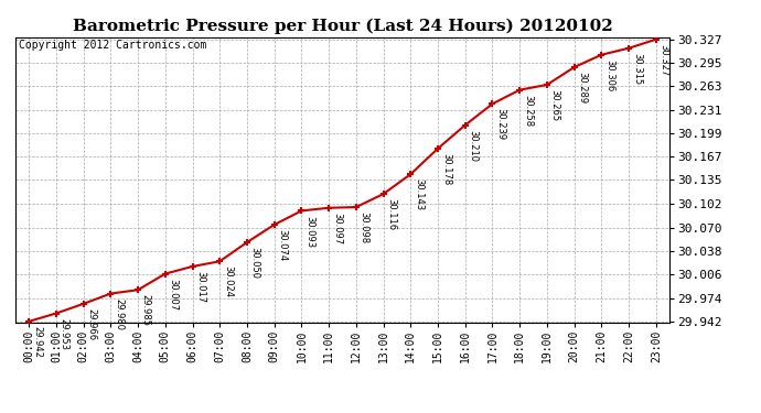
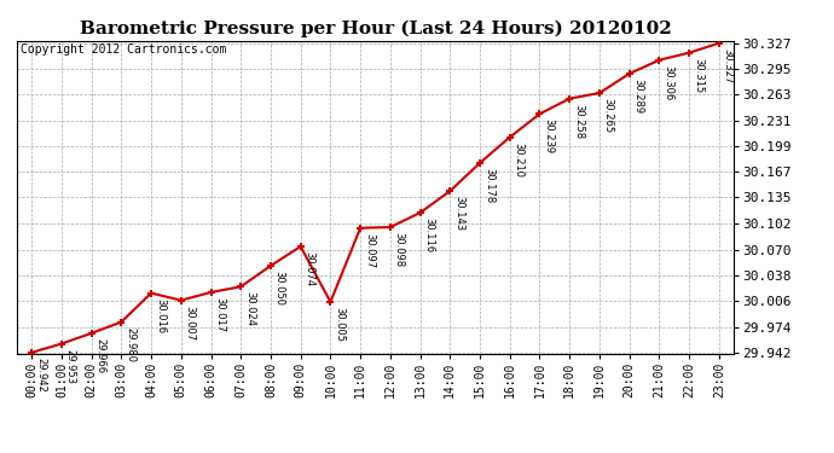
04:00: 29.985 -> 30.016
10:00: 30.093 -> 30.005
